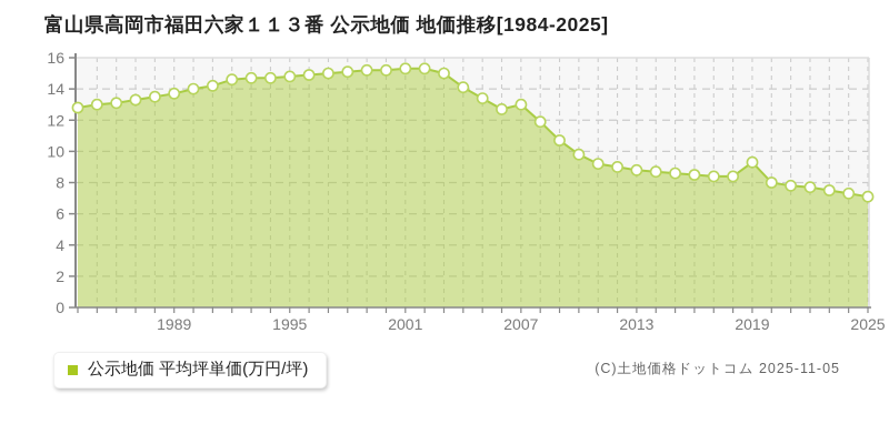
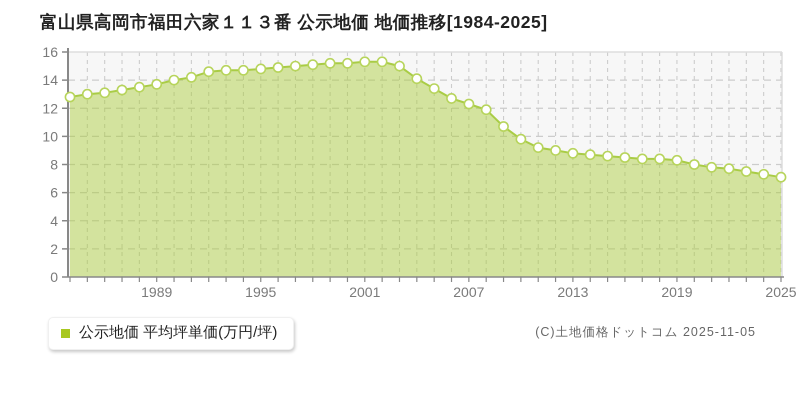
2007: 13.0 -> 12.3
2019: 9.3 -> 8.3
